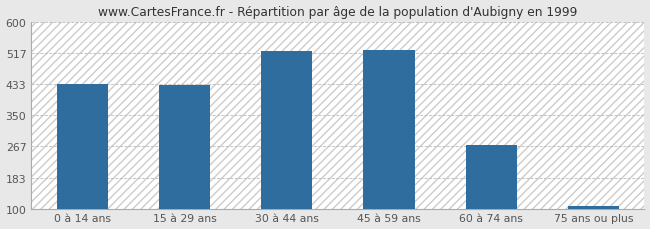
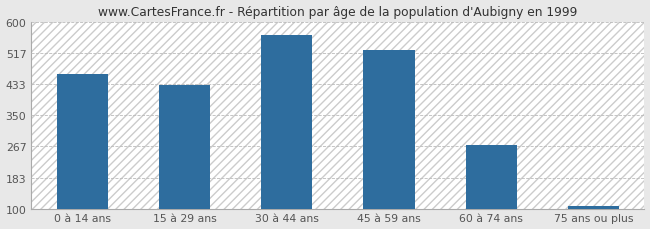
0 à 14 ans: 433 -> 460
30 à 44 ans: 522 -> 565
